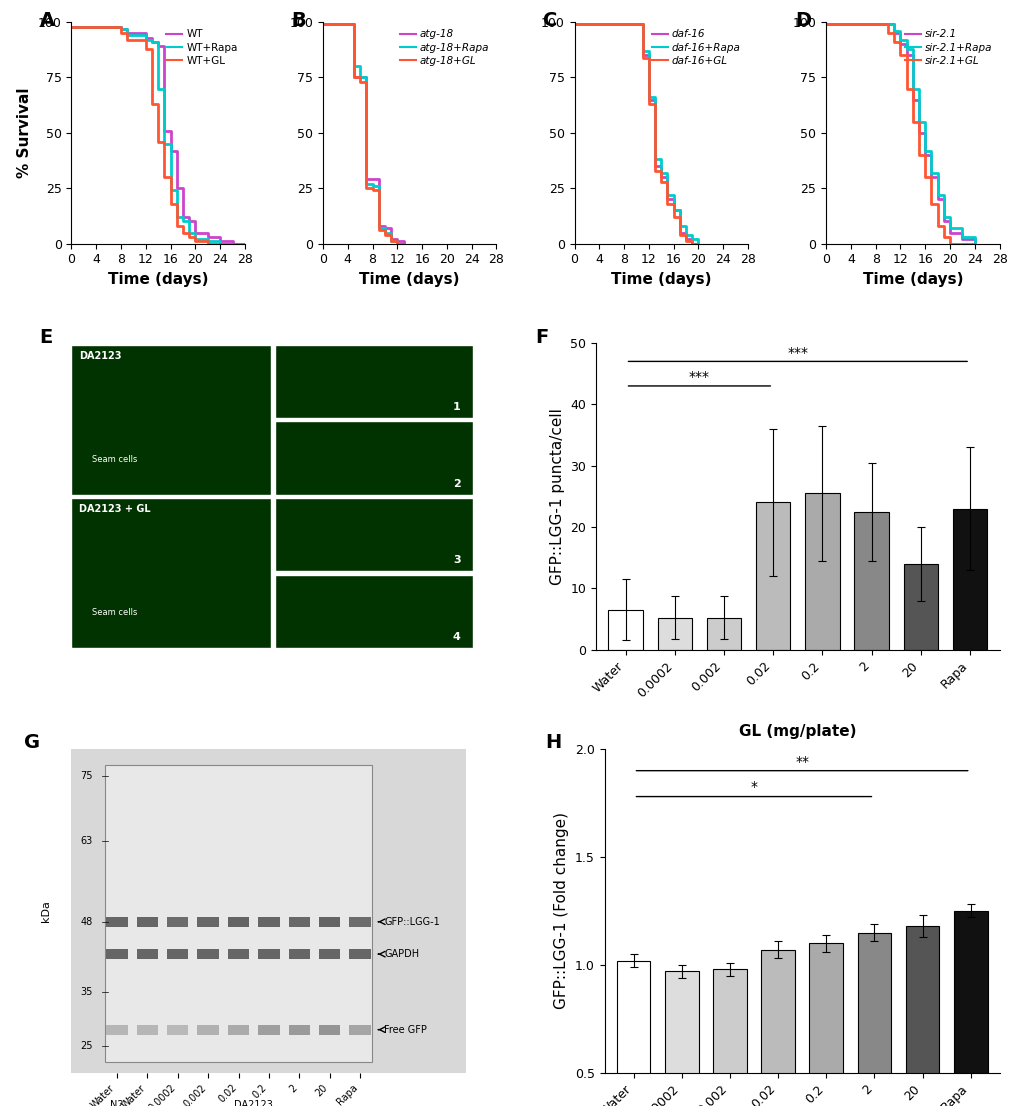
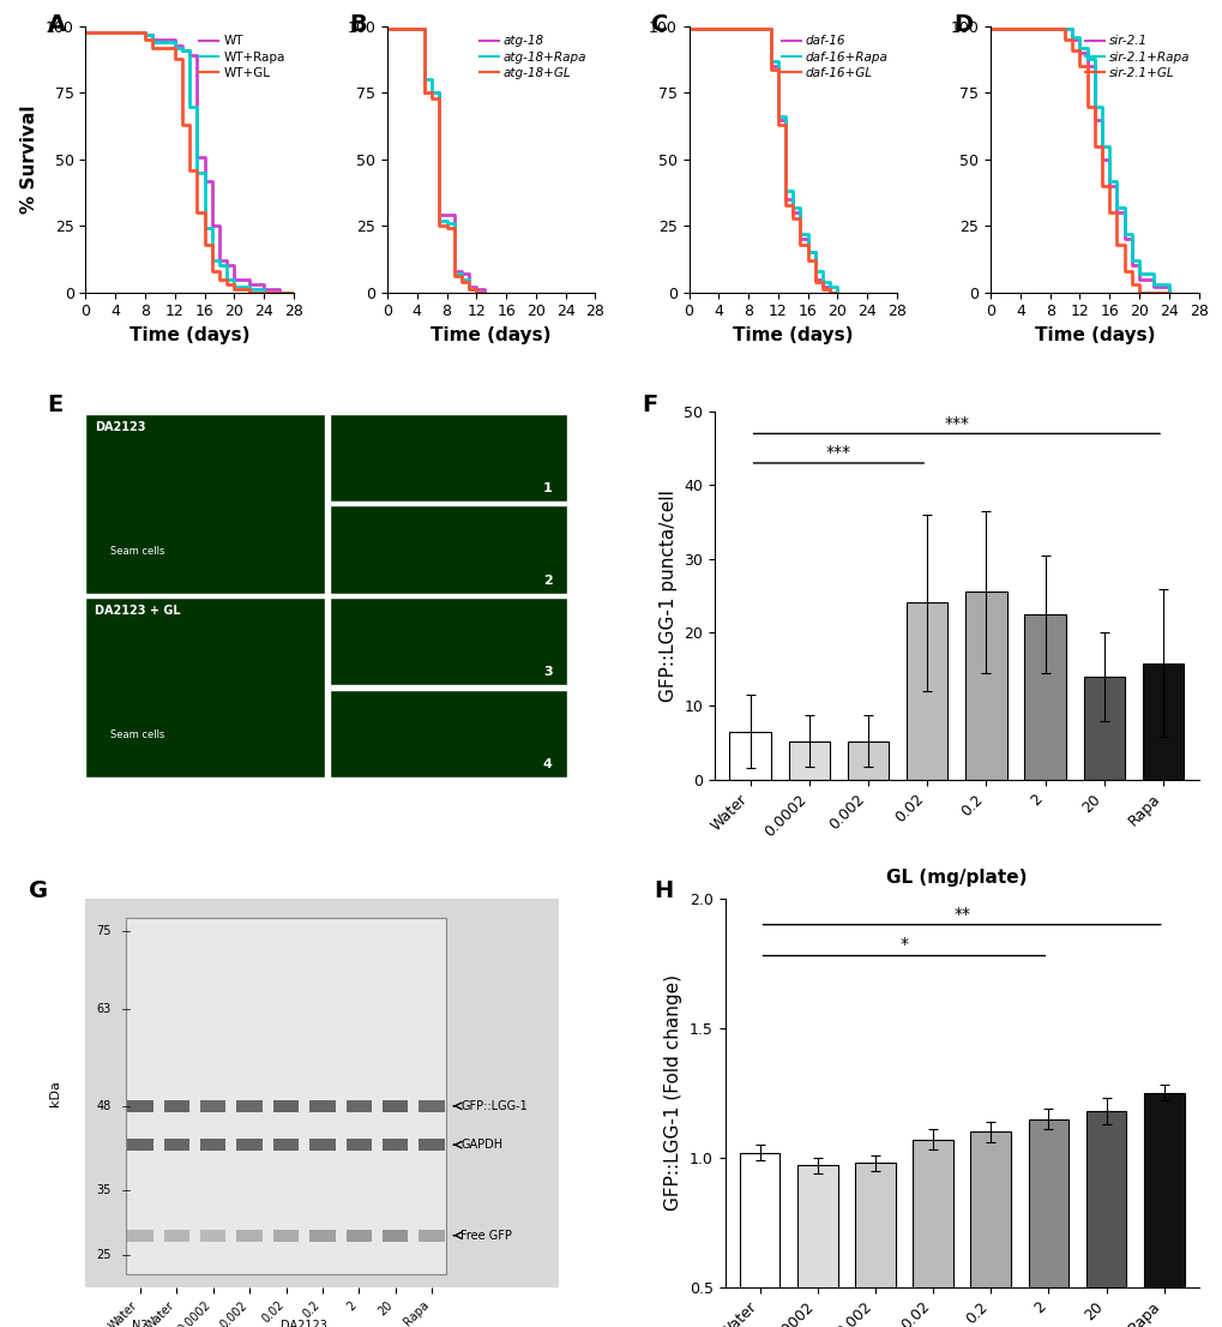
Rapa: 23.0 -> 15.8
